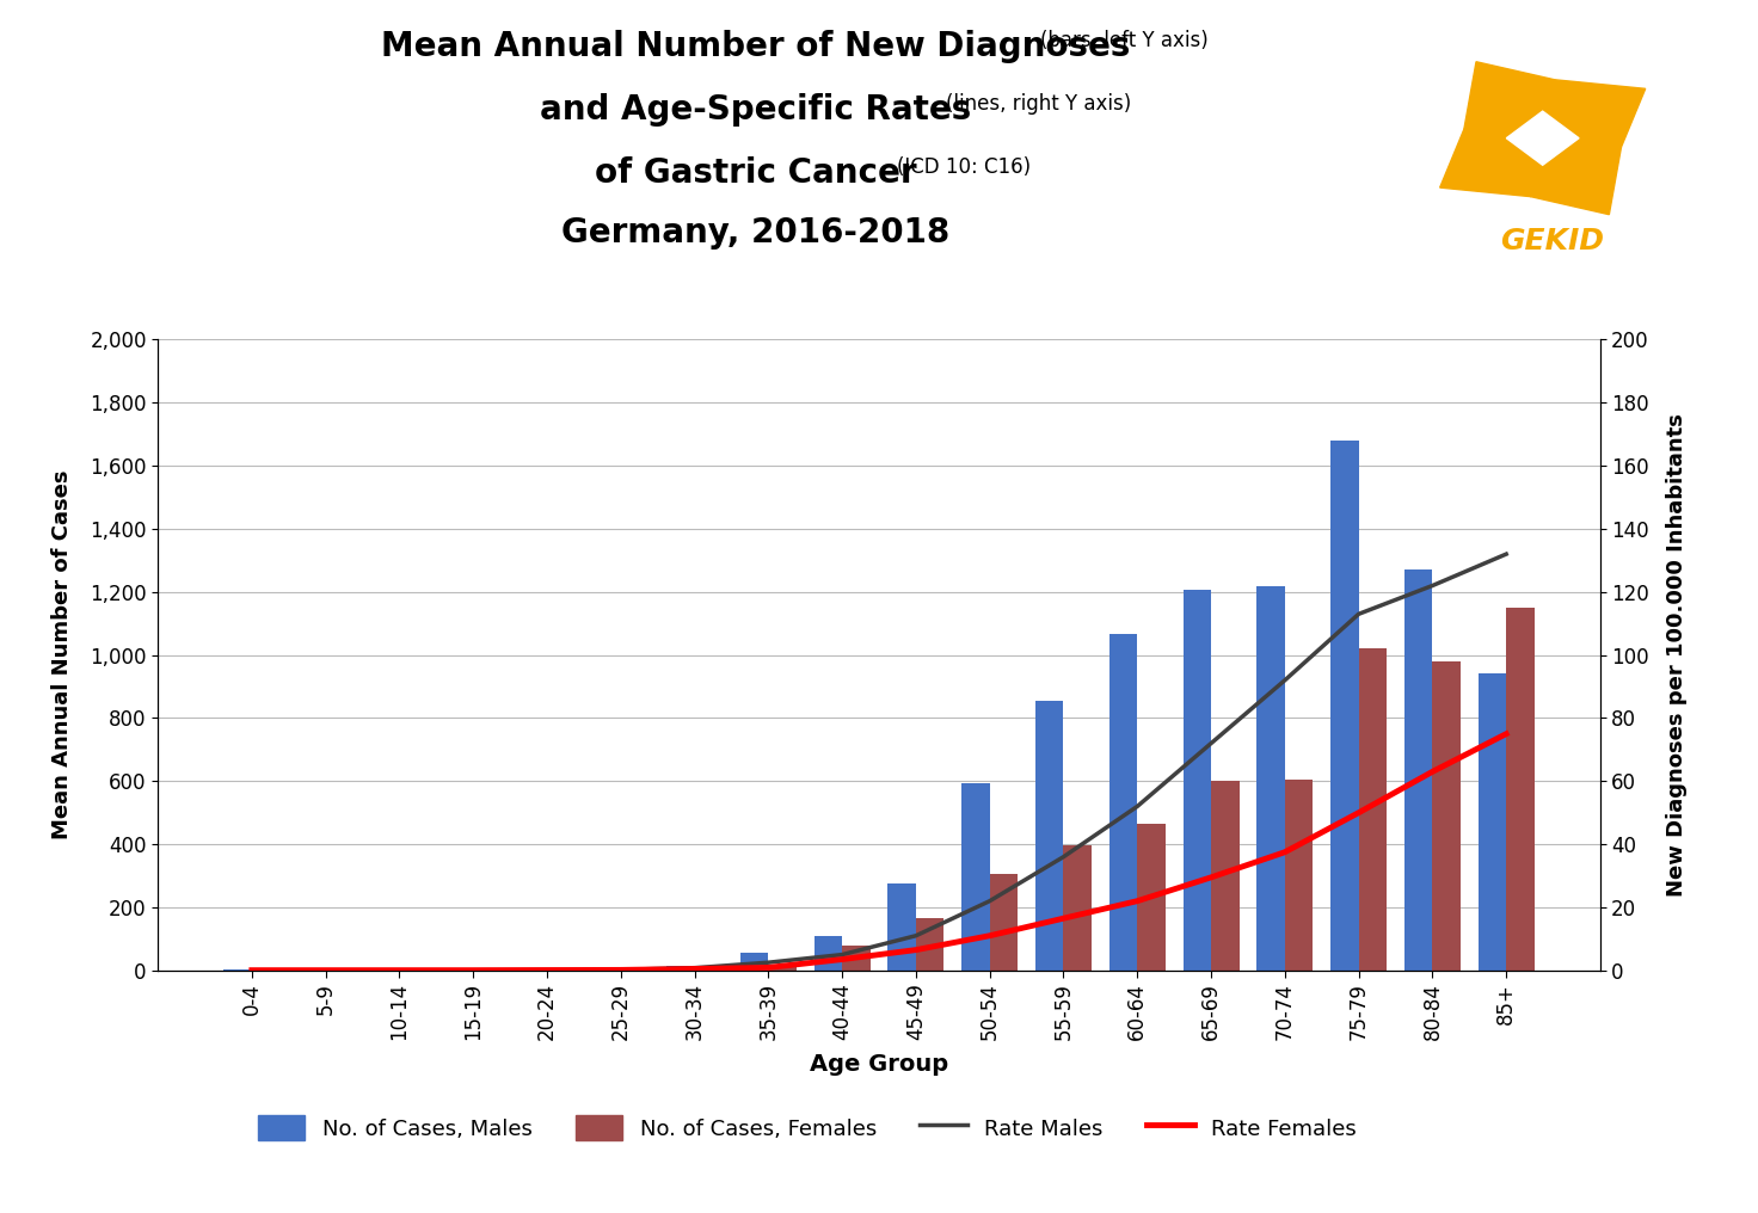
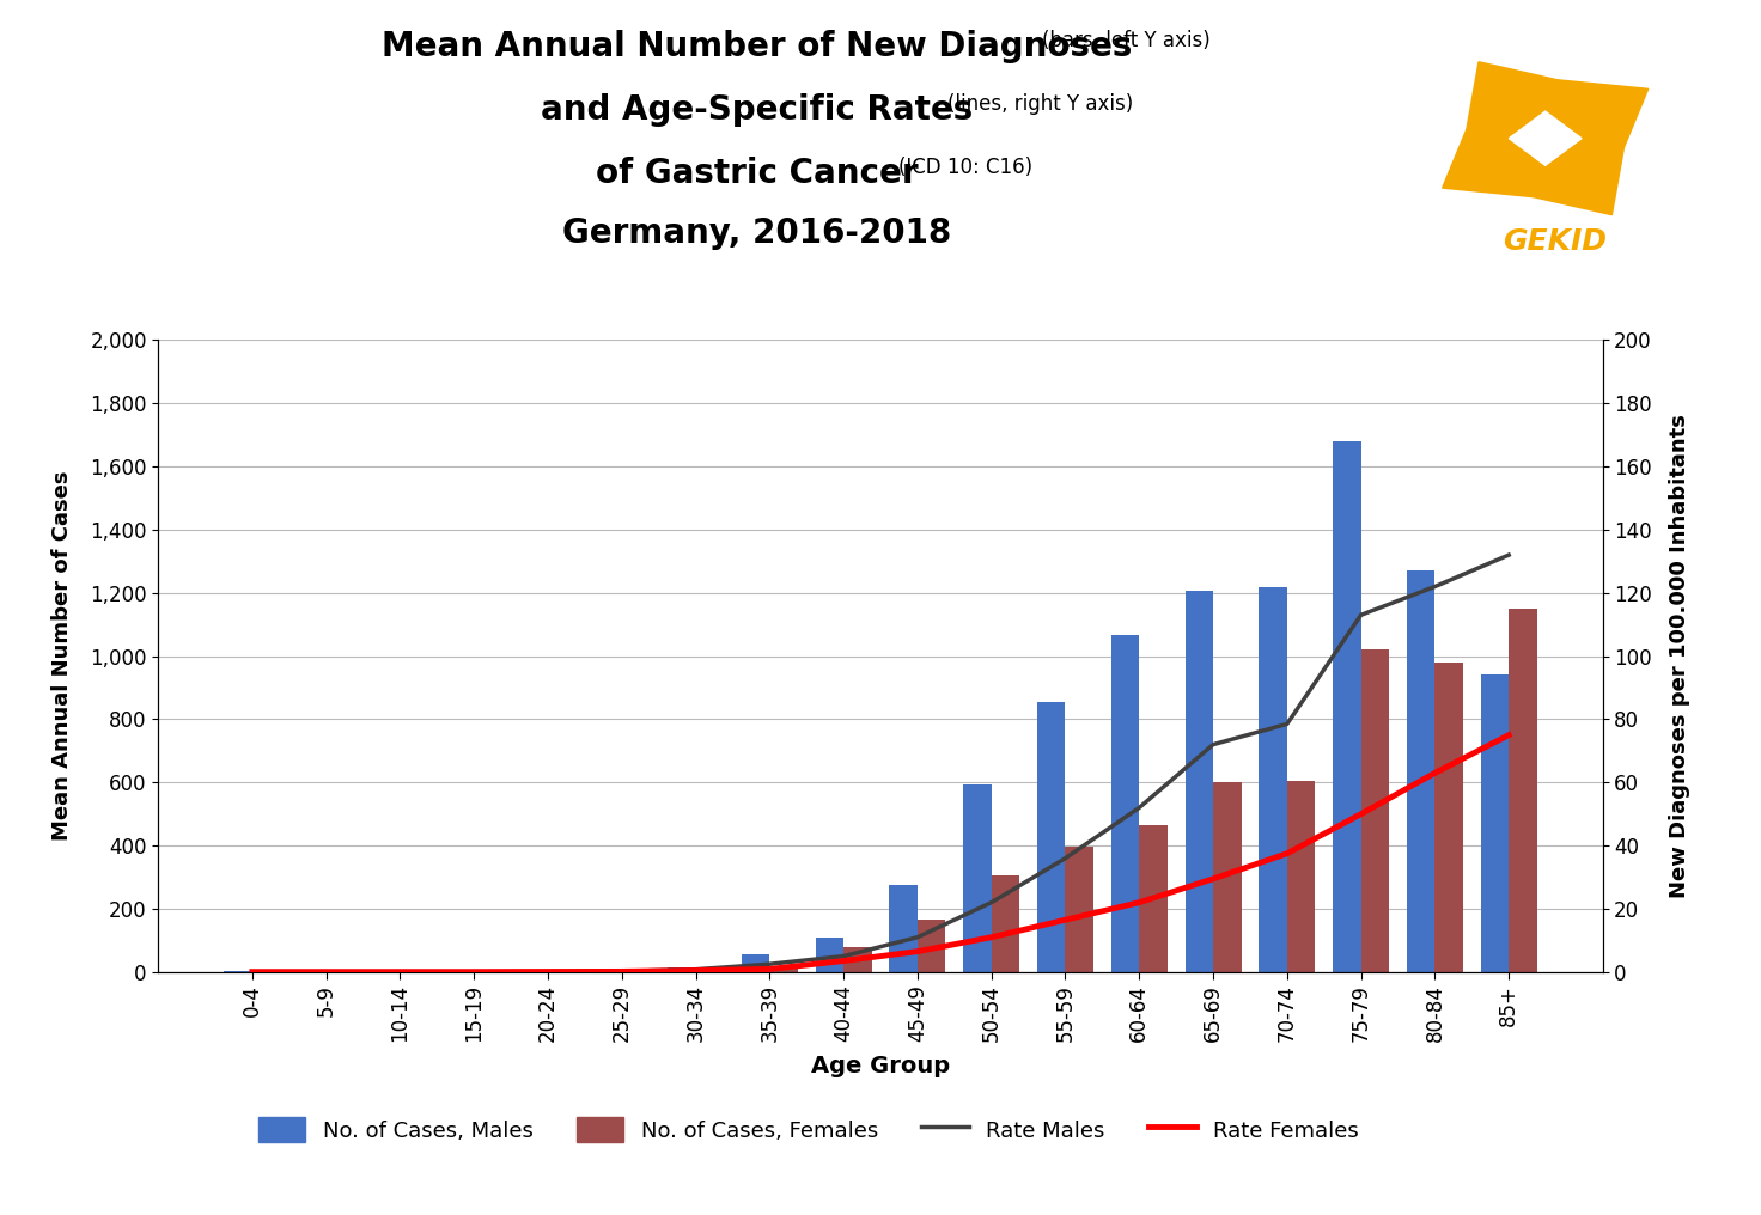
Rate Males/70-74: 92.0 -> 78.5
